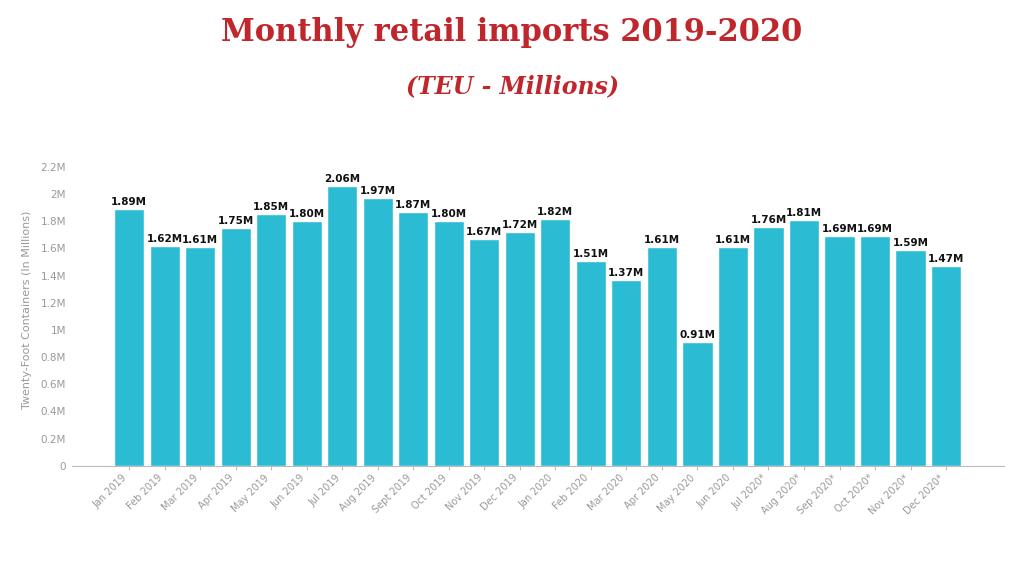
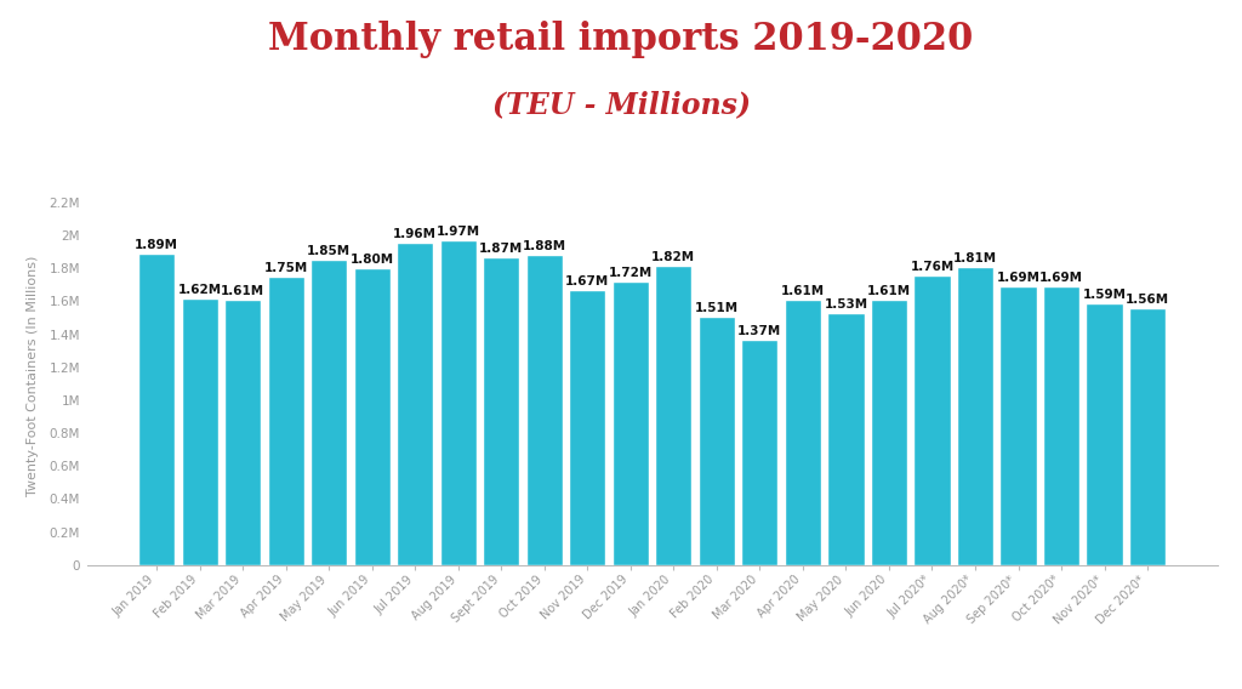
Jul 2019: 2.06M -> 1.96M
Oct 2019: 1.80M -> 1.88M
May 2020: 0.91M -> 1.53M
Dec 2020*: 1.47M -> 1.56M
